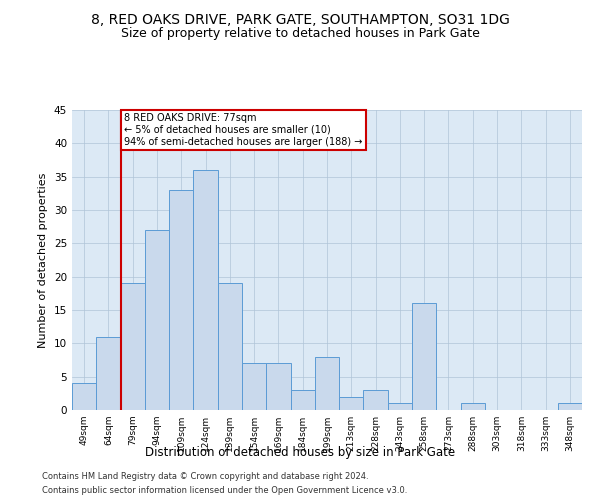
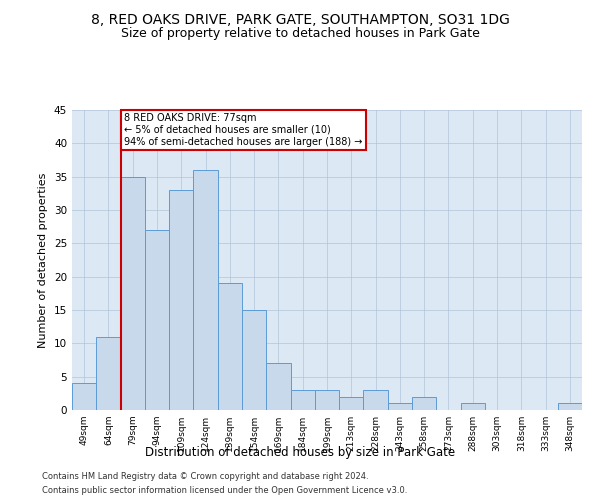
79sqm: 19 -> 35
154sqm: 7 -> 15
199sqm: 8 -> 3
258sqm: 16 -> 2
